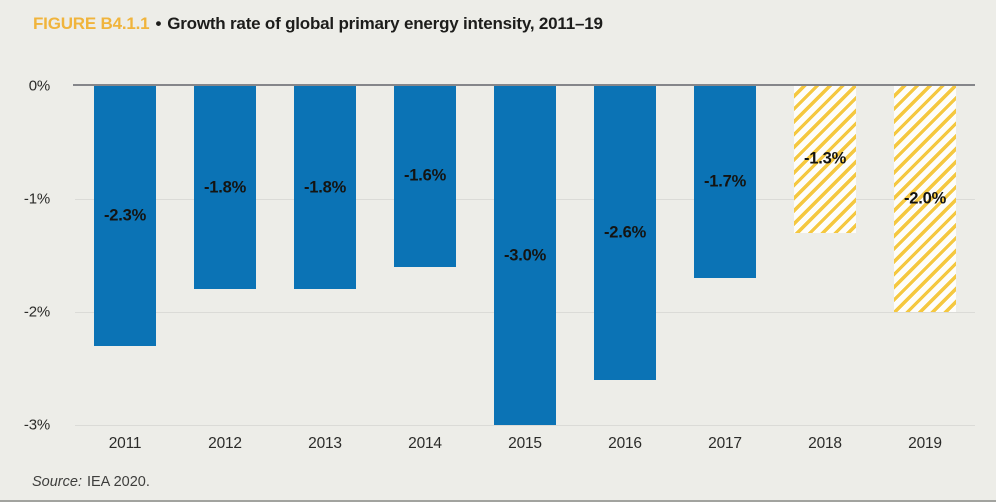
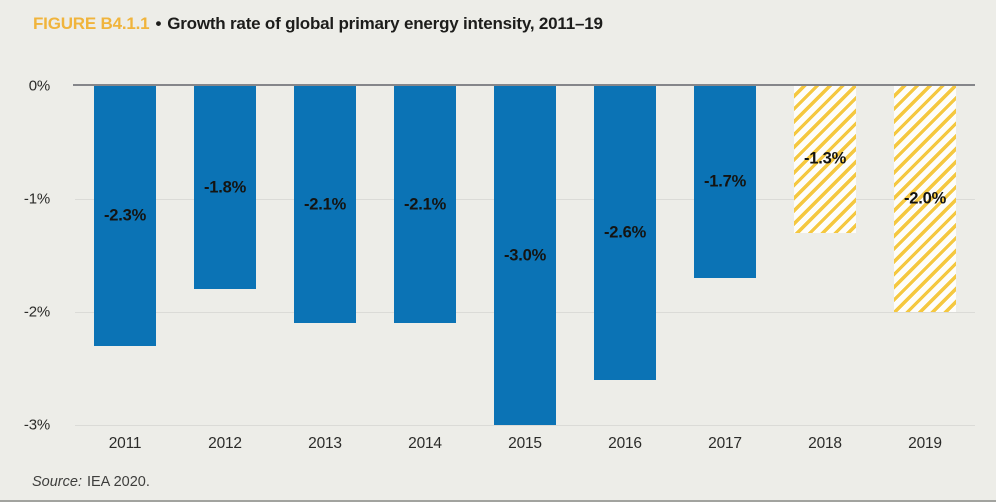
2013: -1.8% -> -2.1%
2014: -1.6% -> -2.1%
